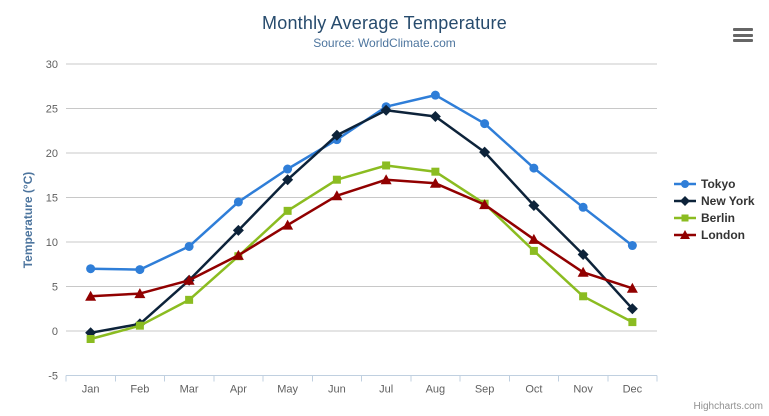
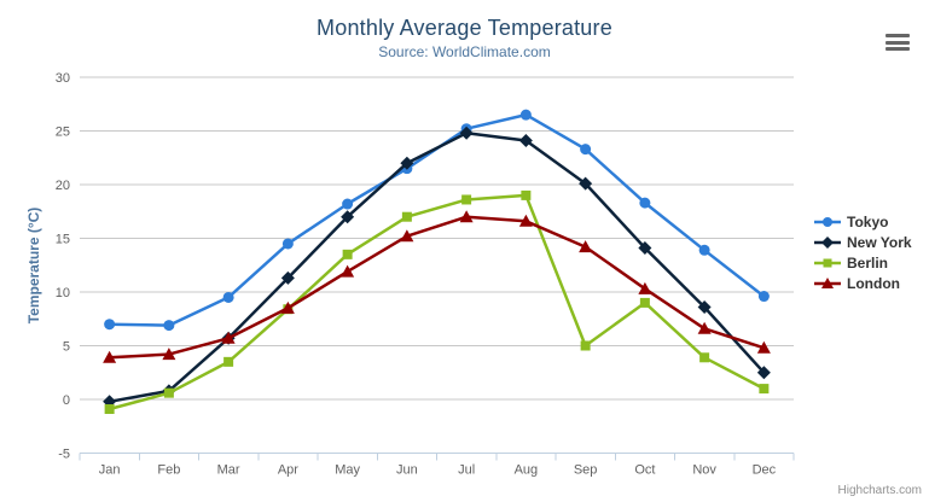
Berlin/Aug: 18 -> 19
Berlin/Sep: 14 -> 5
